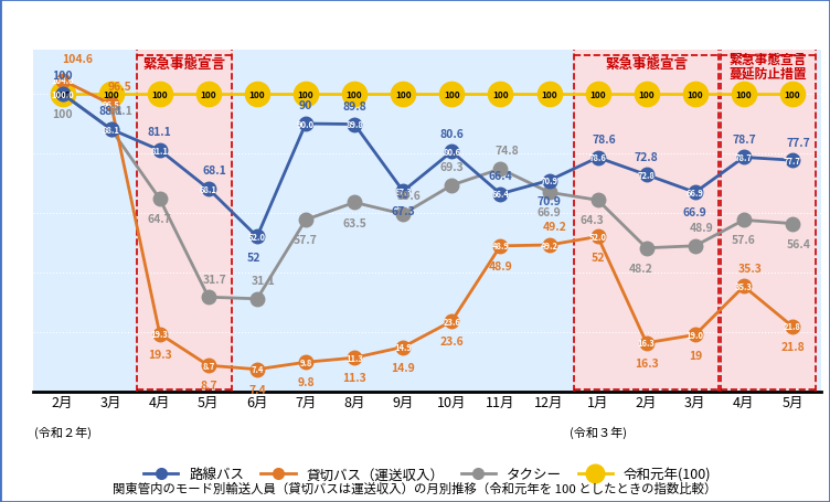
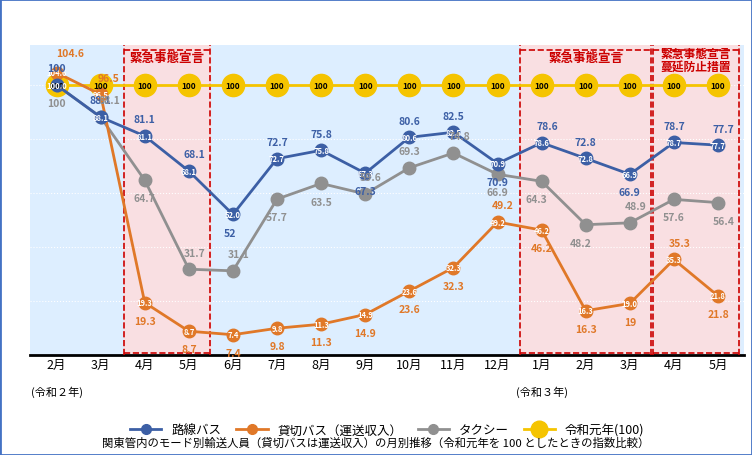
路線バス/7月: 90 -> 72.7
路線バス/8月: 89.8 -> 75.8
路線バス/11月: 66.4 -> 82.5
貸切バス（運送収入）/11月: 48.9 -> 32.3
貸切バス（運送収入）/1月: 52 -> 46.2
